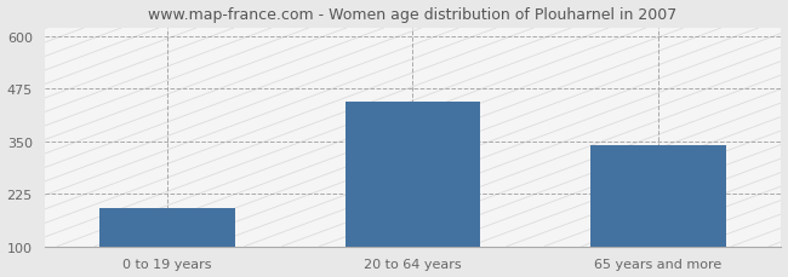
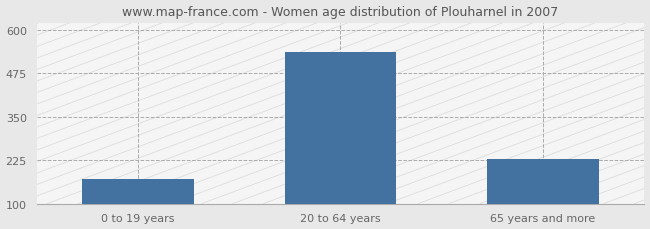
0 to 19 years: 190 -> 170
20 to 64 years: 445 -> 537
65 years and more: 340 -> 228
